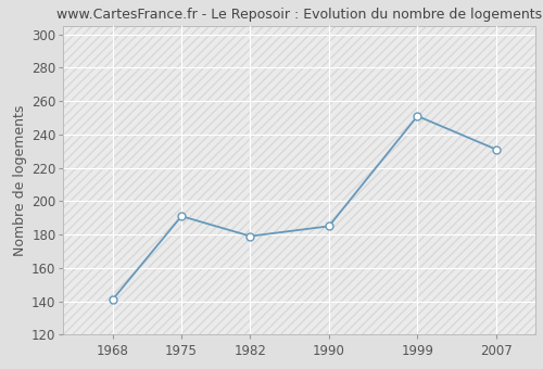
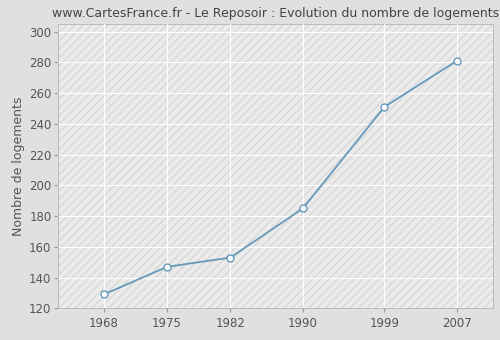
1968: 141 -> 129
1975: 191 -> 147
1982: 179 -> 153
2007: 231 -> 281
